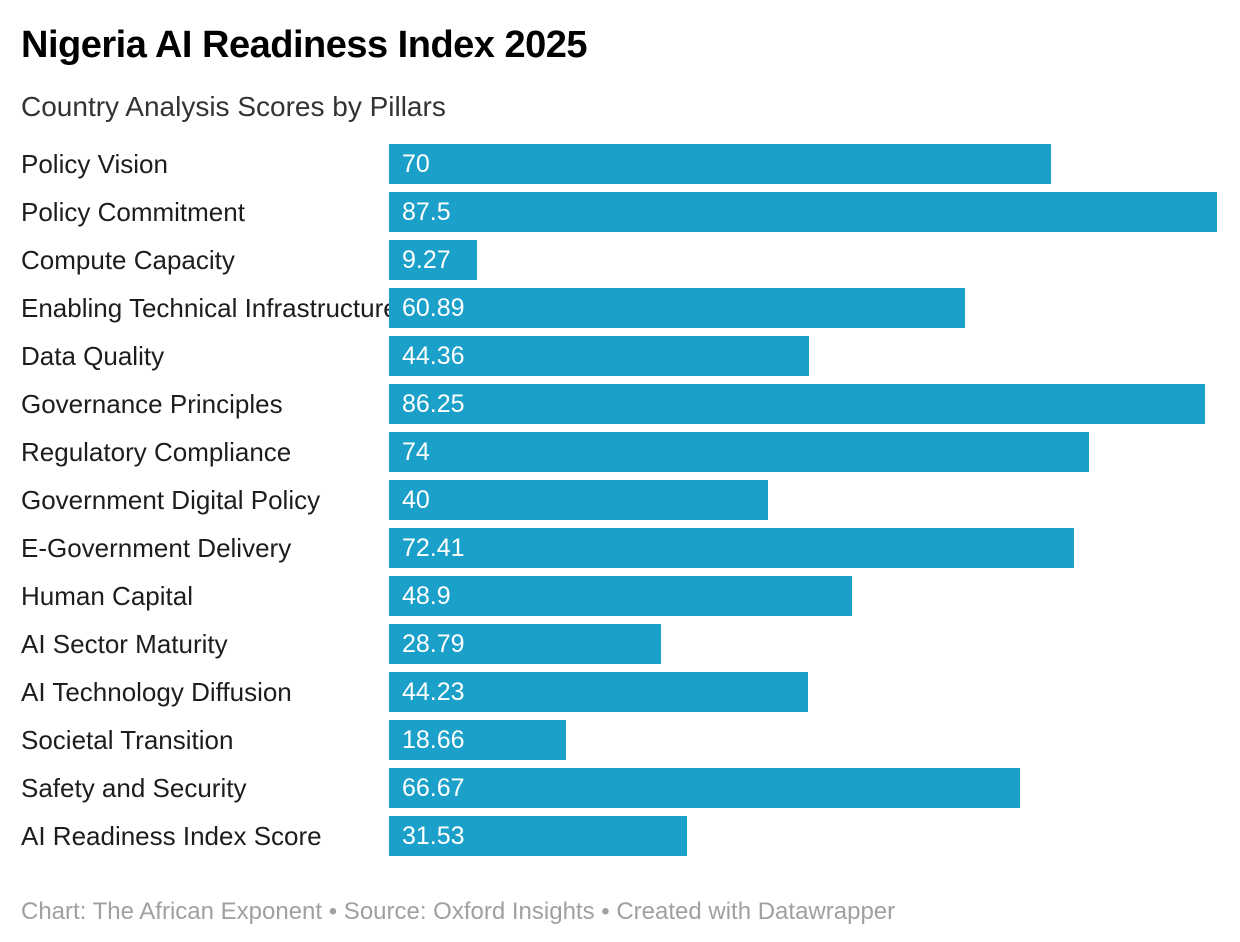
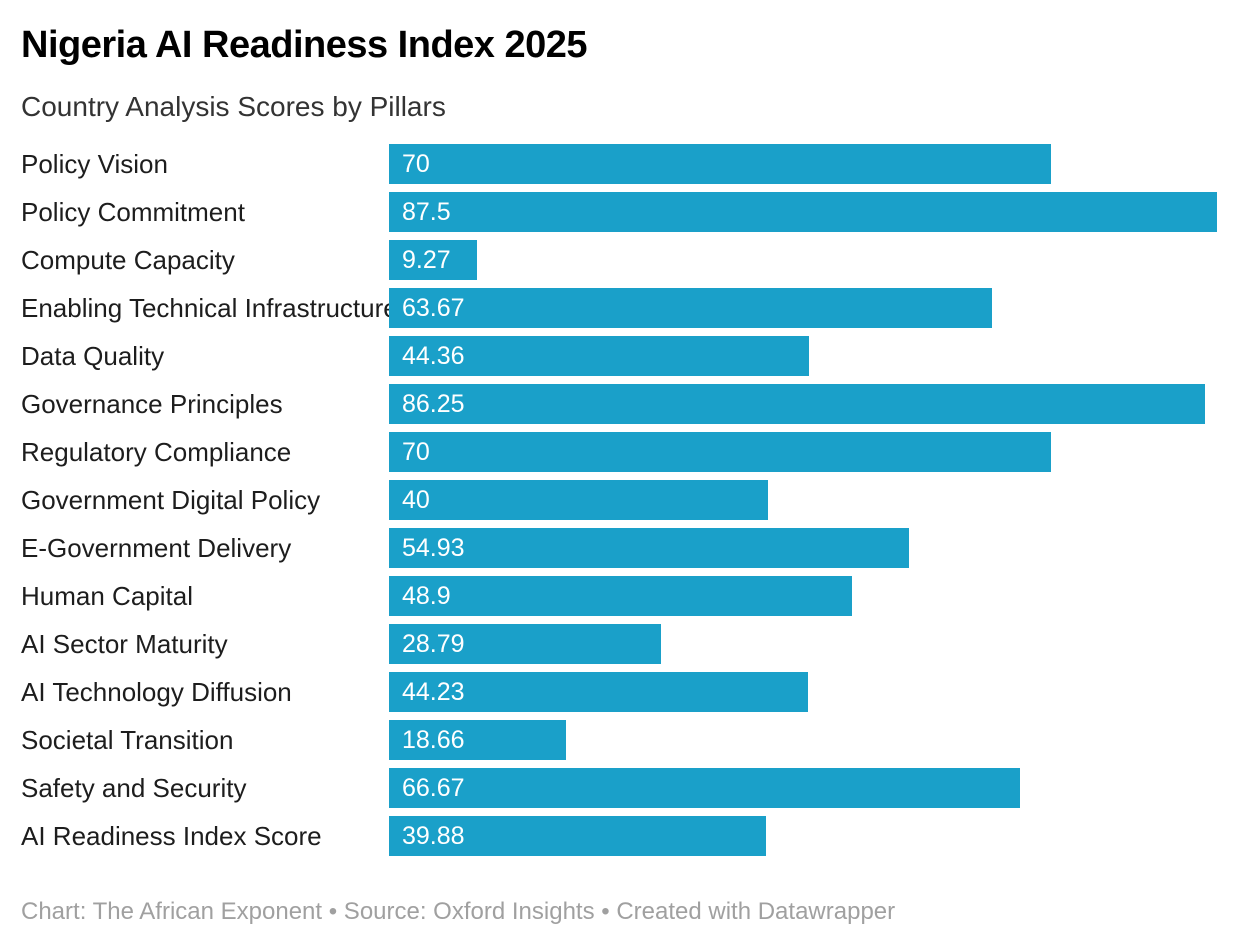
Enabling Technical Infrastructure: 60.89 -> 63.67
Regulatory Compliance: 74 -> 70
E-Government Delivery: 72.41 -> 54.93
AI Readiness Index Score: 31.53 -> 39.88
